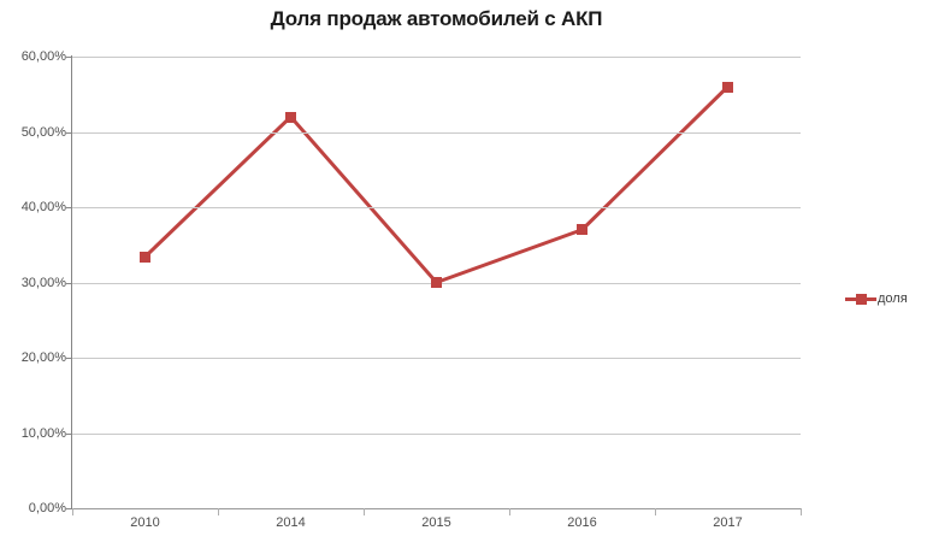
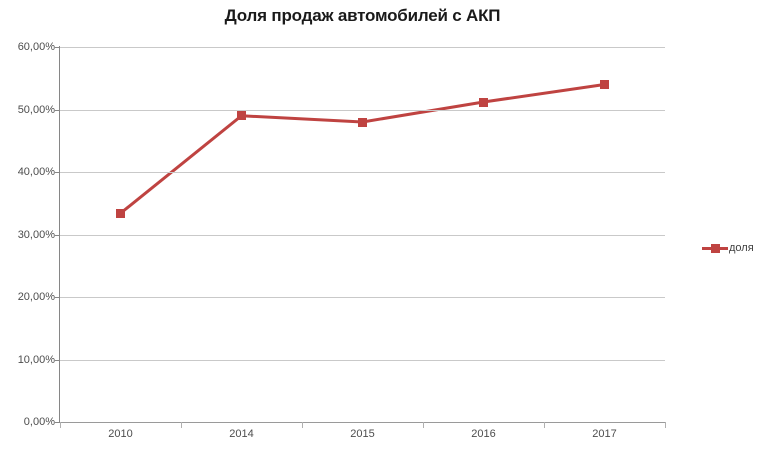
2014: 52% -> 49%
2015: 30% -> 48%
2016: 37% -> 51%
2017: 56% -> 54%
